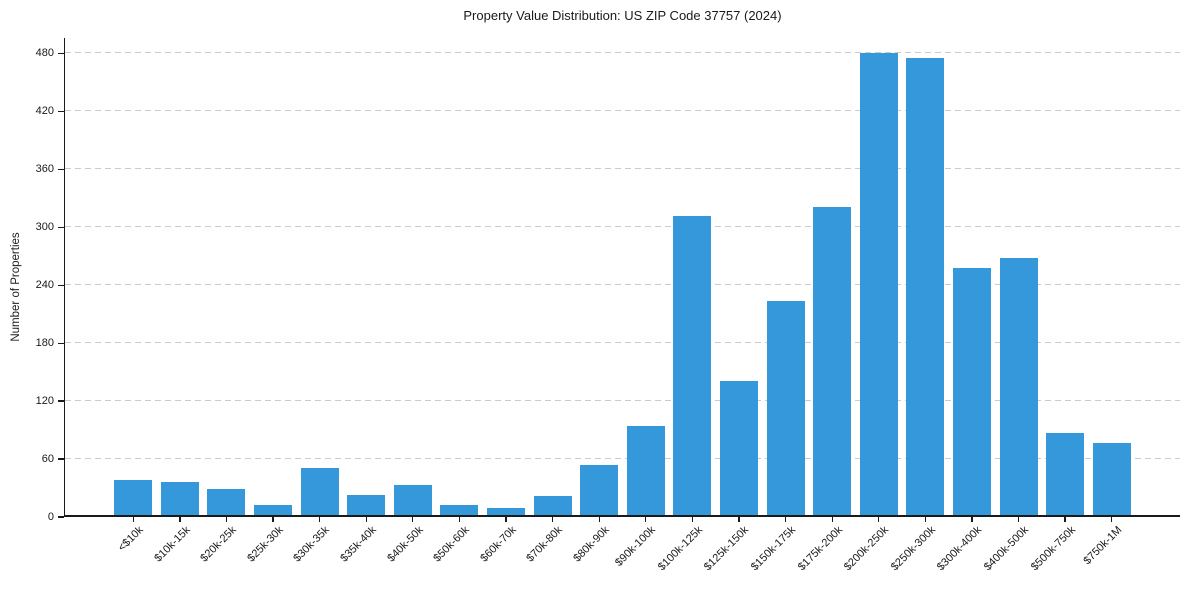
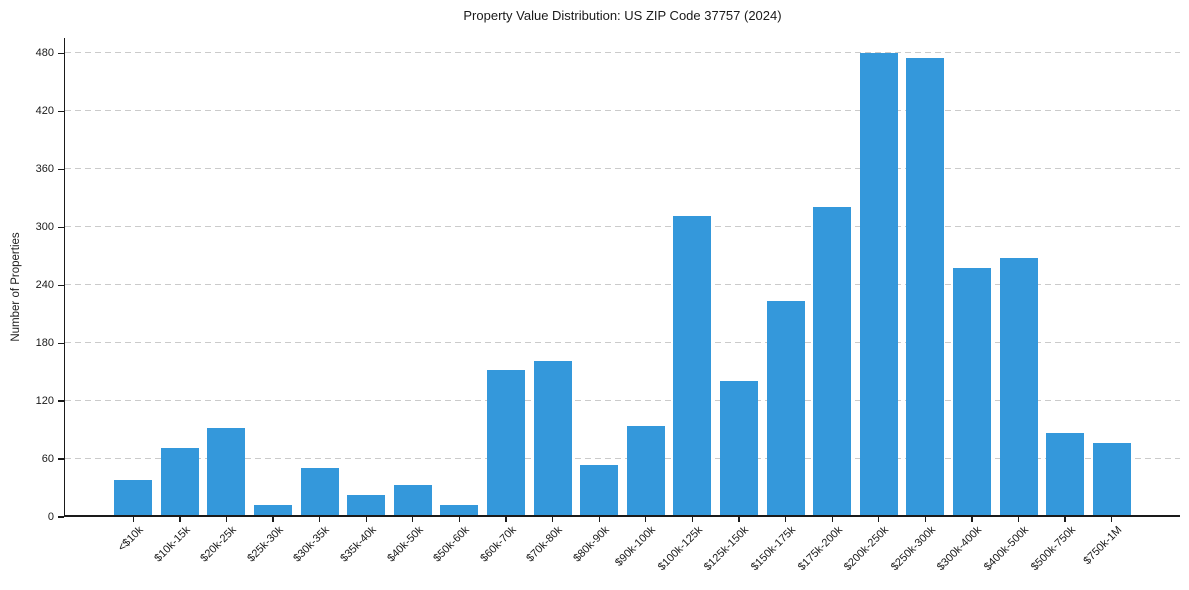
$10k-15k: 40 -> 70
$20k-25k: 30 -> 90
$60k-70k: 10 -> 150
$70k-80k: 20 -> 160
